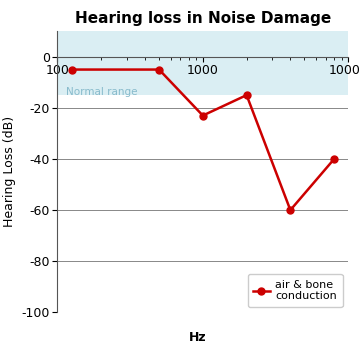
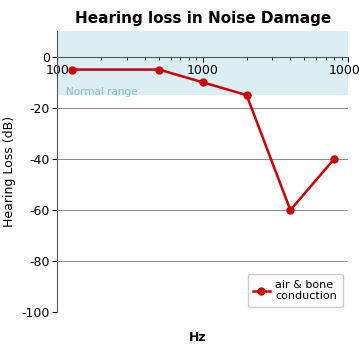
1000: -23 -> -10
